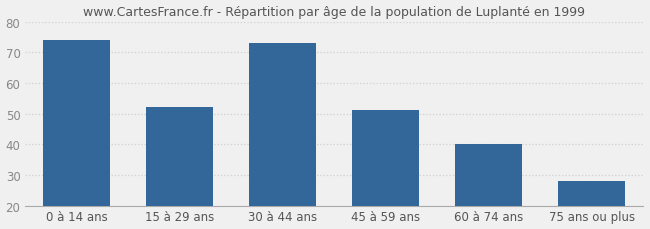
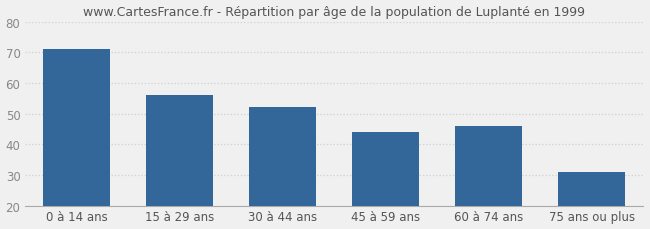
0 à 14 ans: 74 -> 71
15 à 29 ans: 52 -> 56
30 à 44 ans: 73 -> 52
45 à 59 ans: 51 -> 44
60 à 74 ans: 40 -> 46
75 ans ou plus: 28 -> 31
